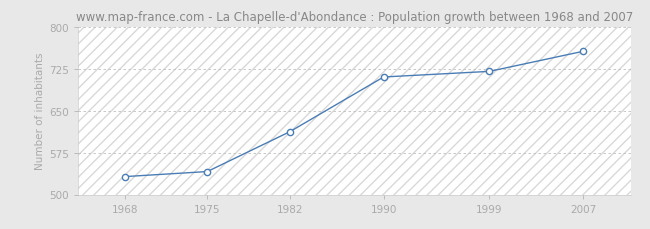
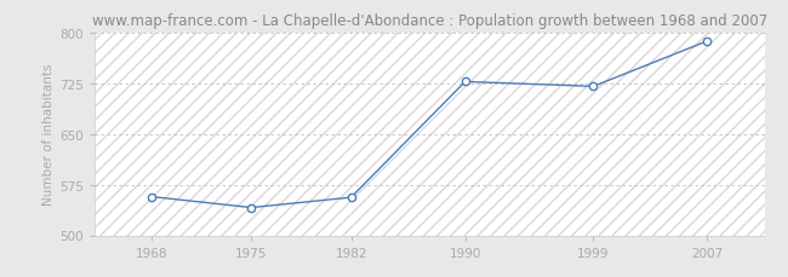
1968: 532 -> 557
1982: 612 -> 556
1990: 710 -> 727
2007: 756 -> 787
